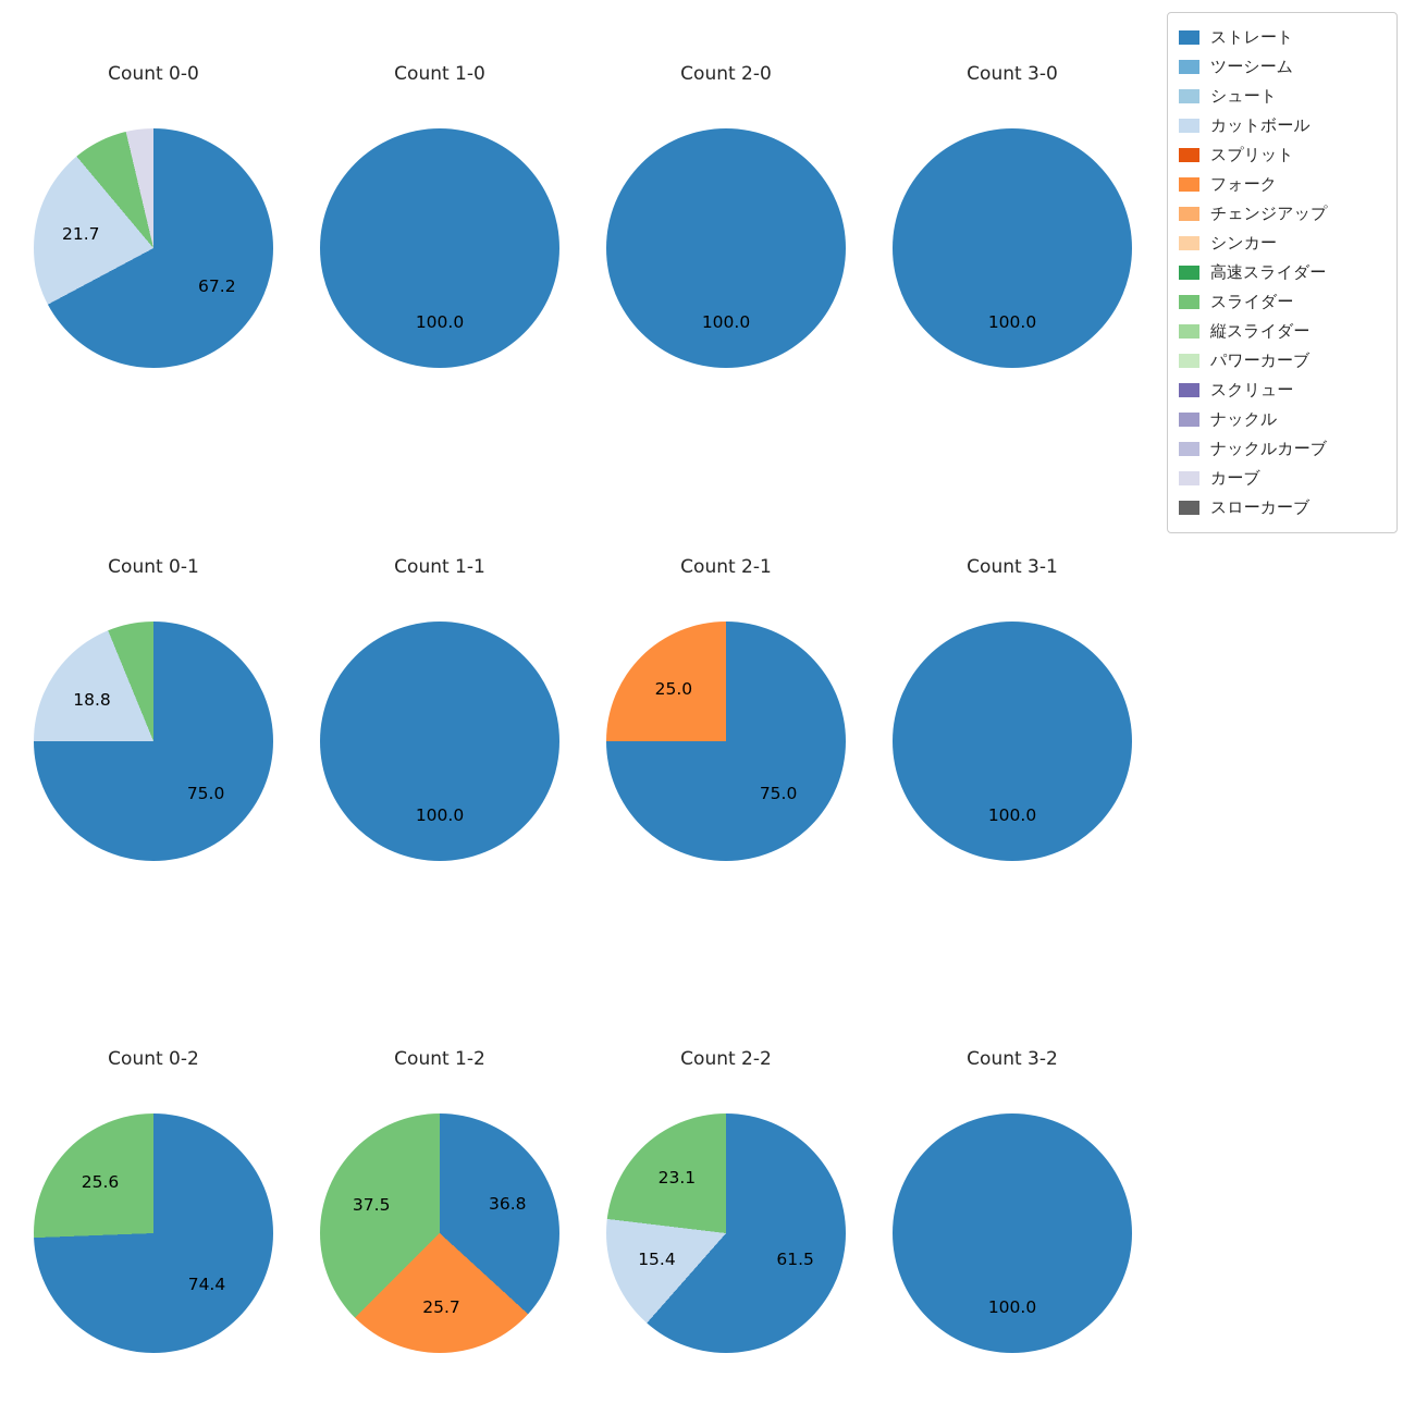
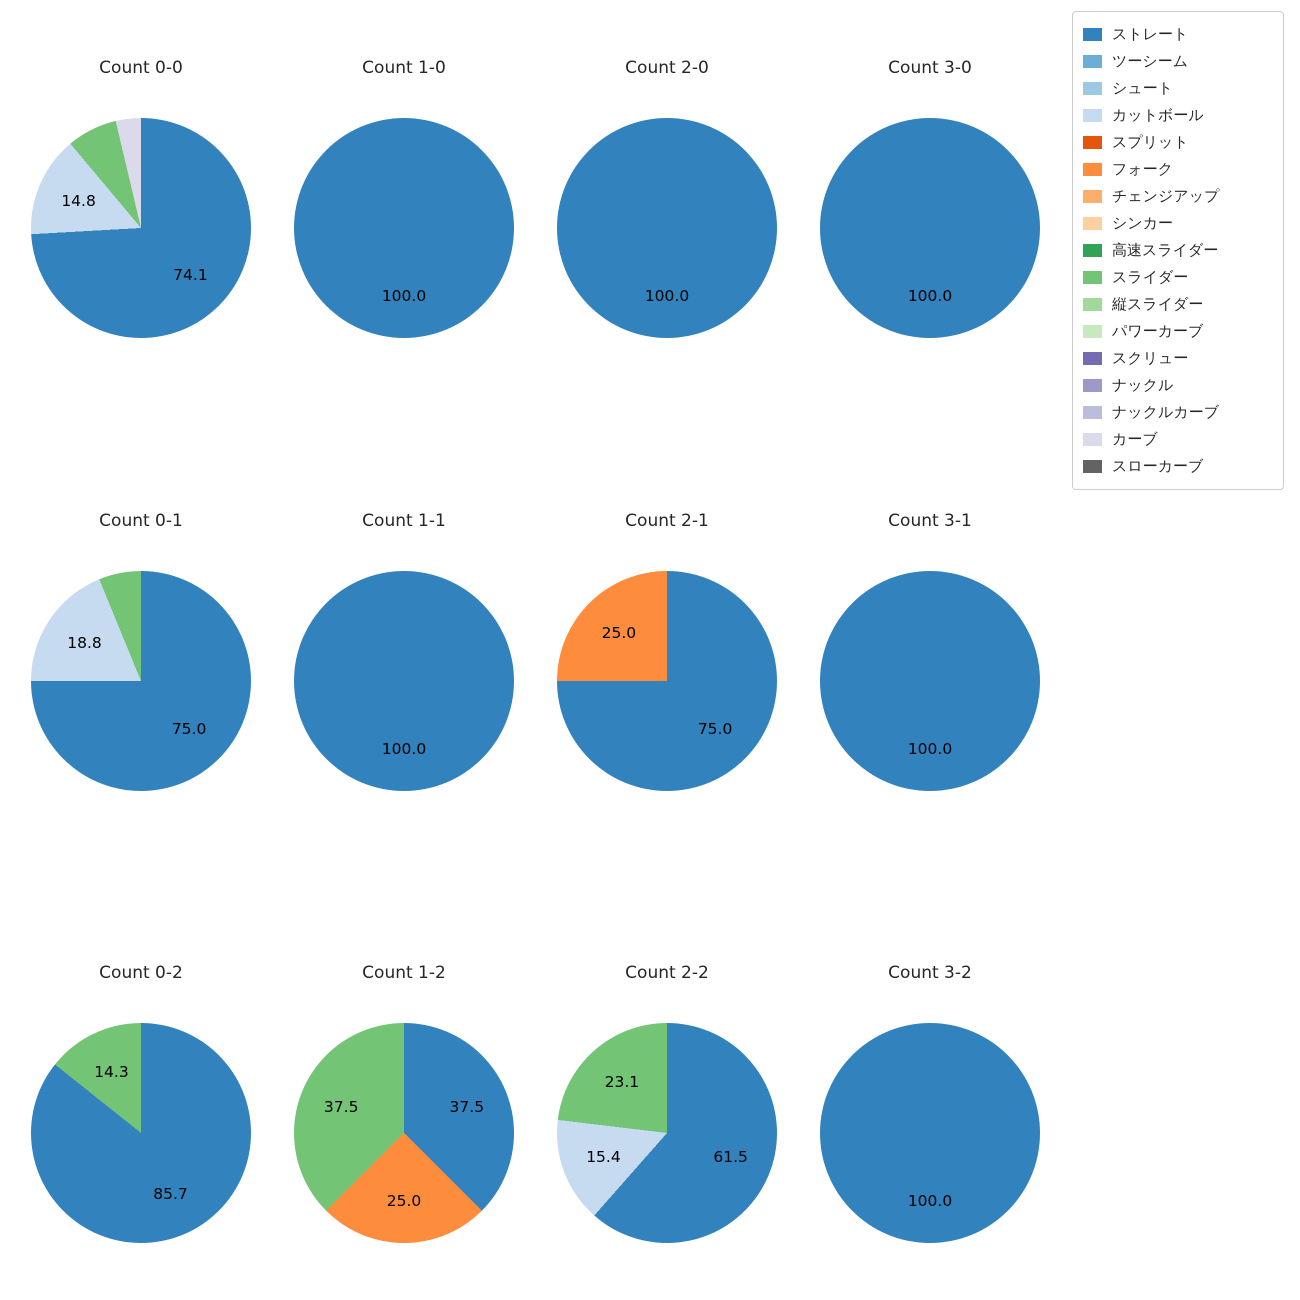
Count 0-0/ストレート: 67.2 -> 74.1
Count 0-0/カットボール: 21.7 -> 14.8
Count 0-2/ストレート: 74.4 -> 85.7
Count 0-2/スライダー: 25.6 -> 14.3
Count 1-2/ストレート: 36.8 -> 37.5
Count 1-2/フォーク: 25.7 -> 25.0
